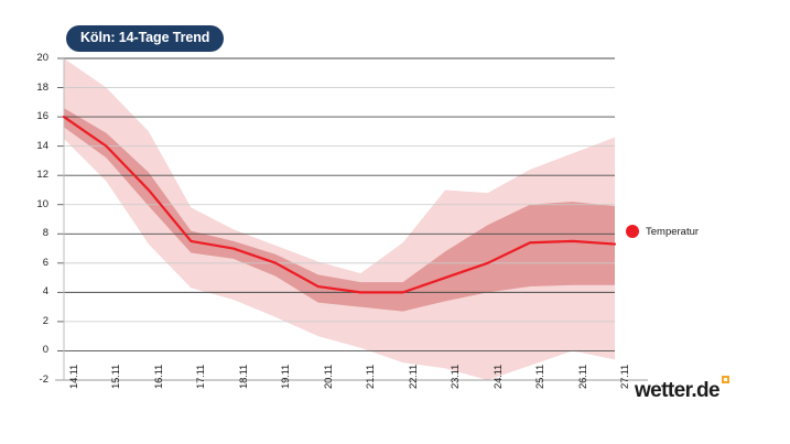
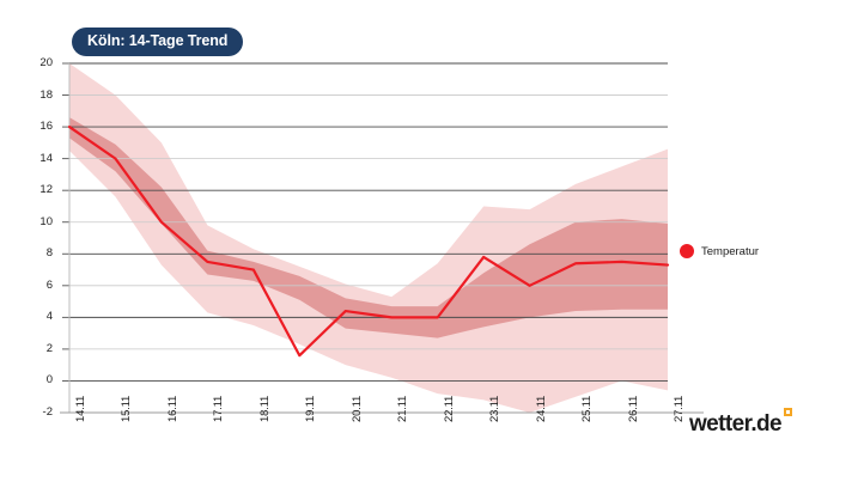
Temperatur/16.11: 11.0 -> 10.0
Temperatur/19.11: 6.0 -> 1.6
Temperatur/23.11: 5.0 -> 7.8
